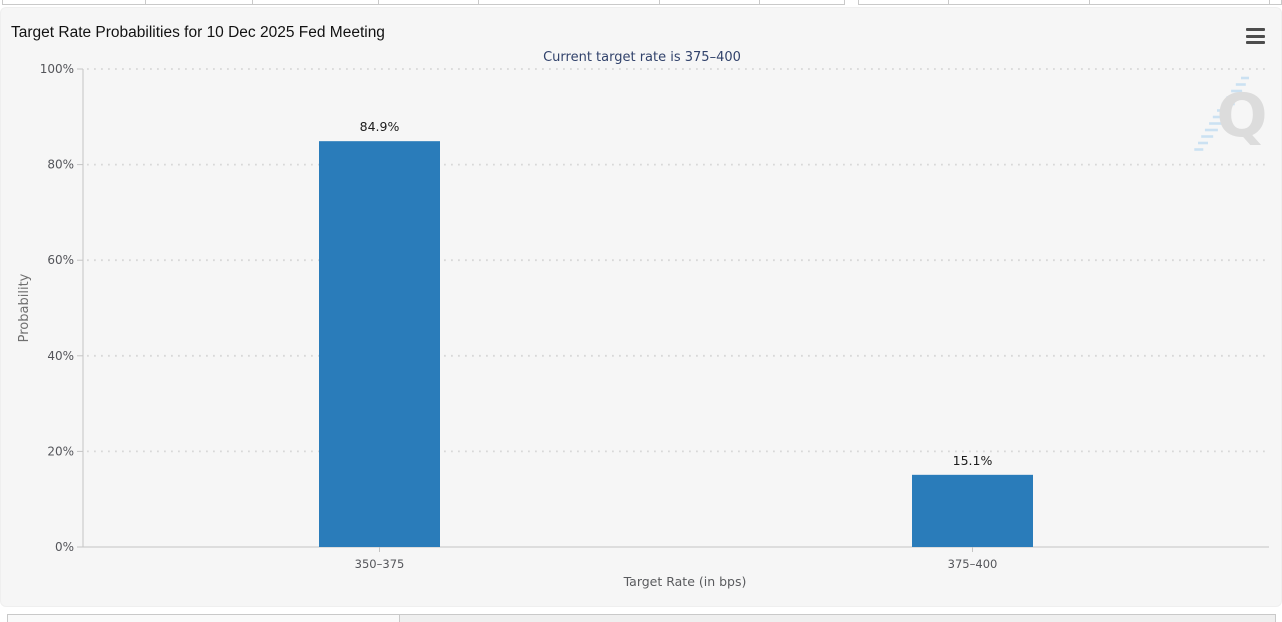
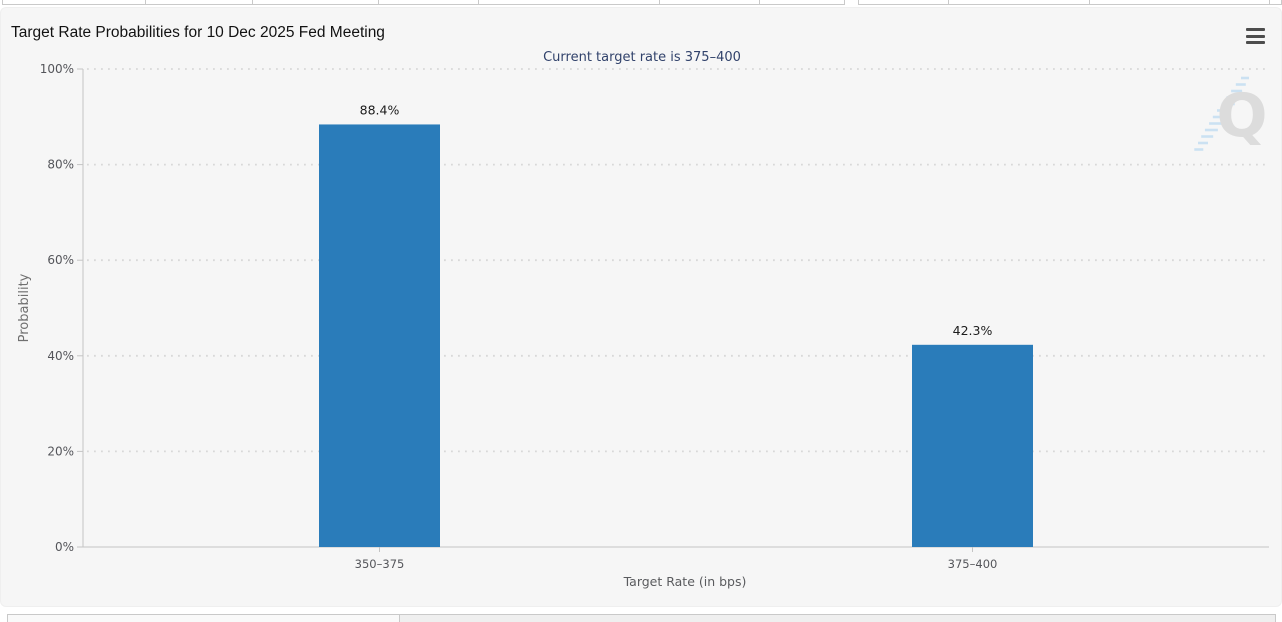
350–375: 84.9% -> 88.4%
375–400: 15.1% -> 42.3%
